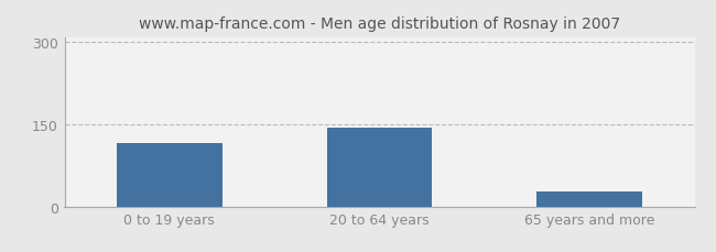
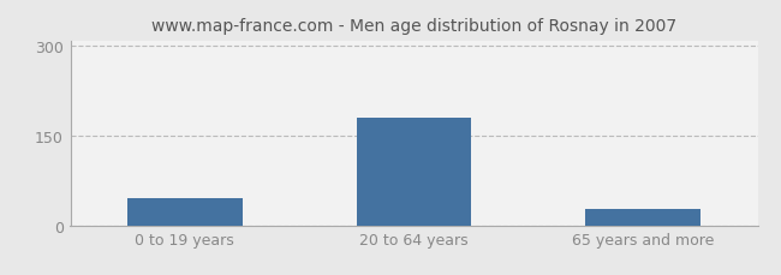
0 to 19 years: 115 -> 45
20 to 64 years: 145 -> 181
